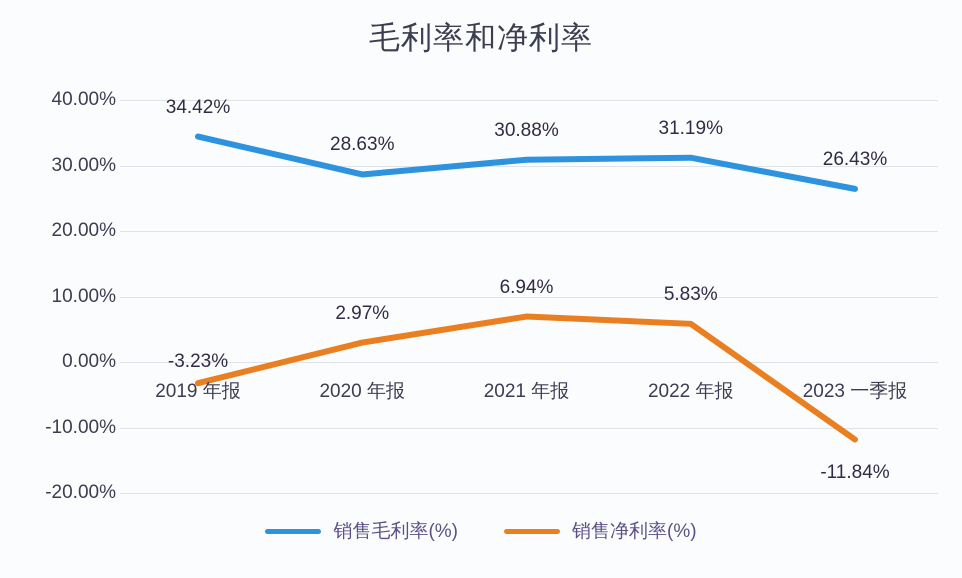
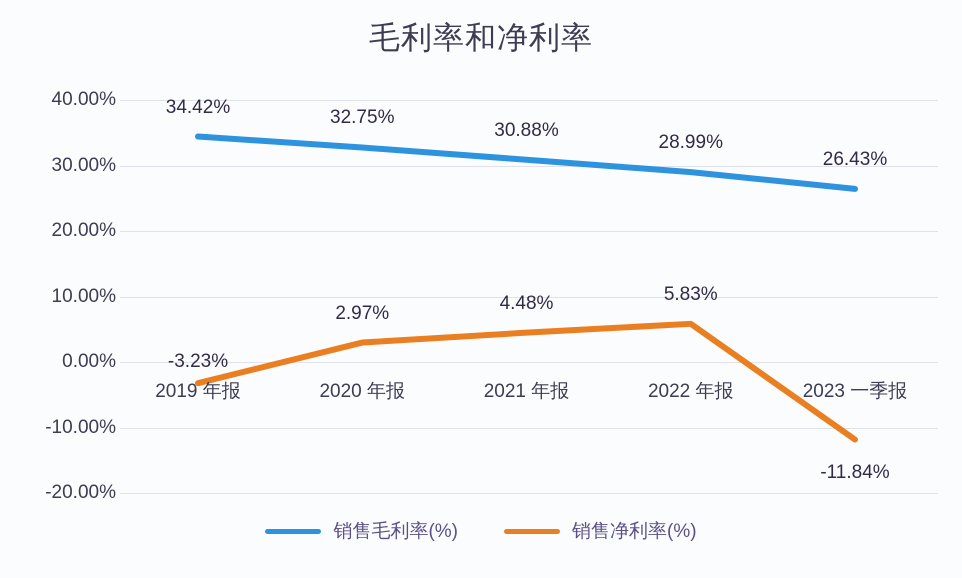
销售毛利率(%)/2020 年报: 28.63% -> 32.75%
销售净利率(%)/2021 年报: 6.94% -> 4.48%
销售毛利率(%)/2022 年报: 31.19% -> 28.99%
